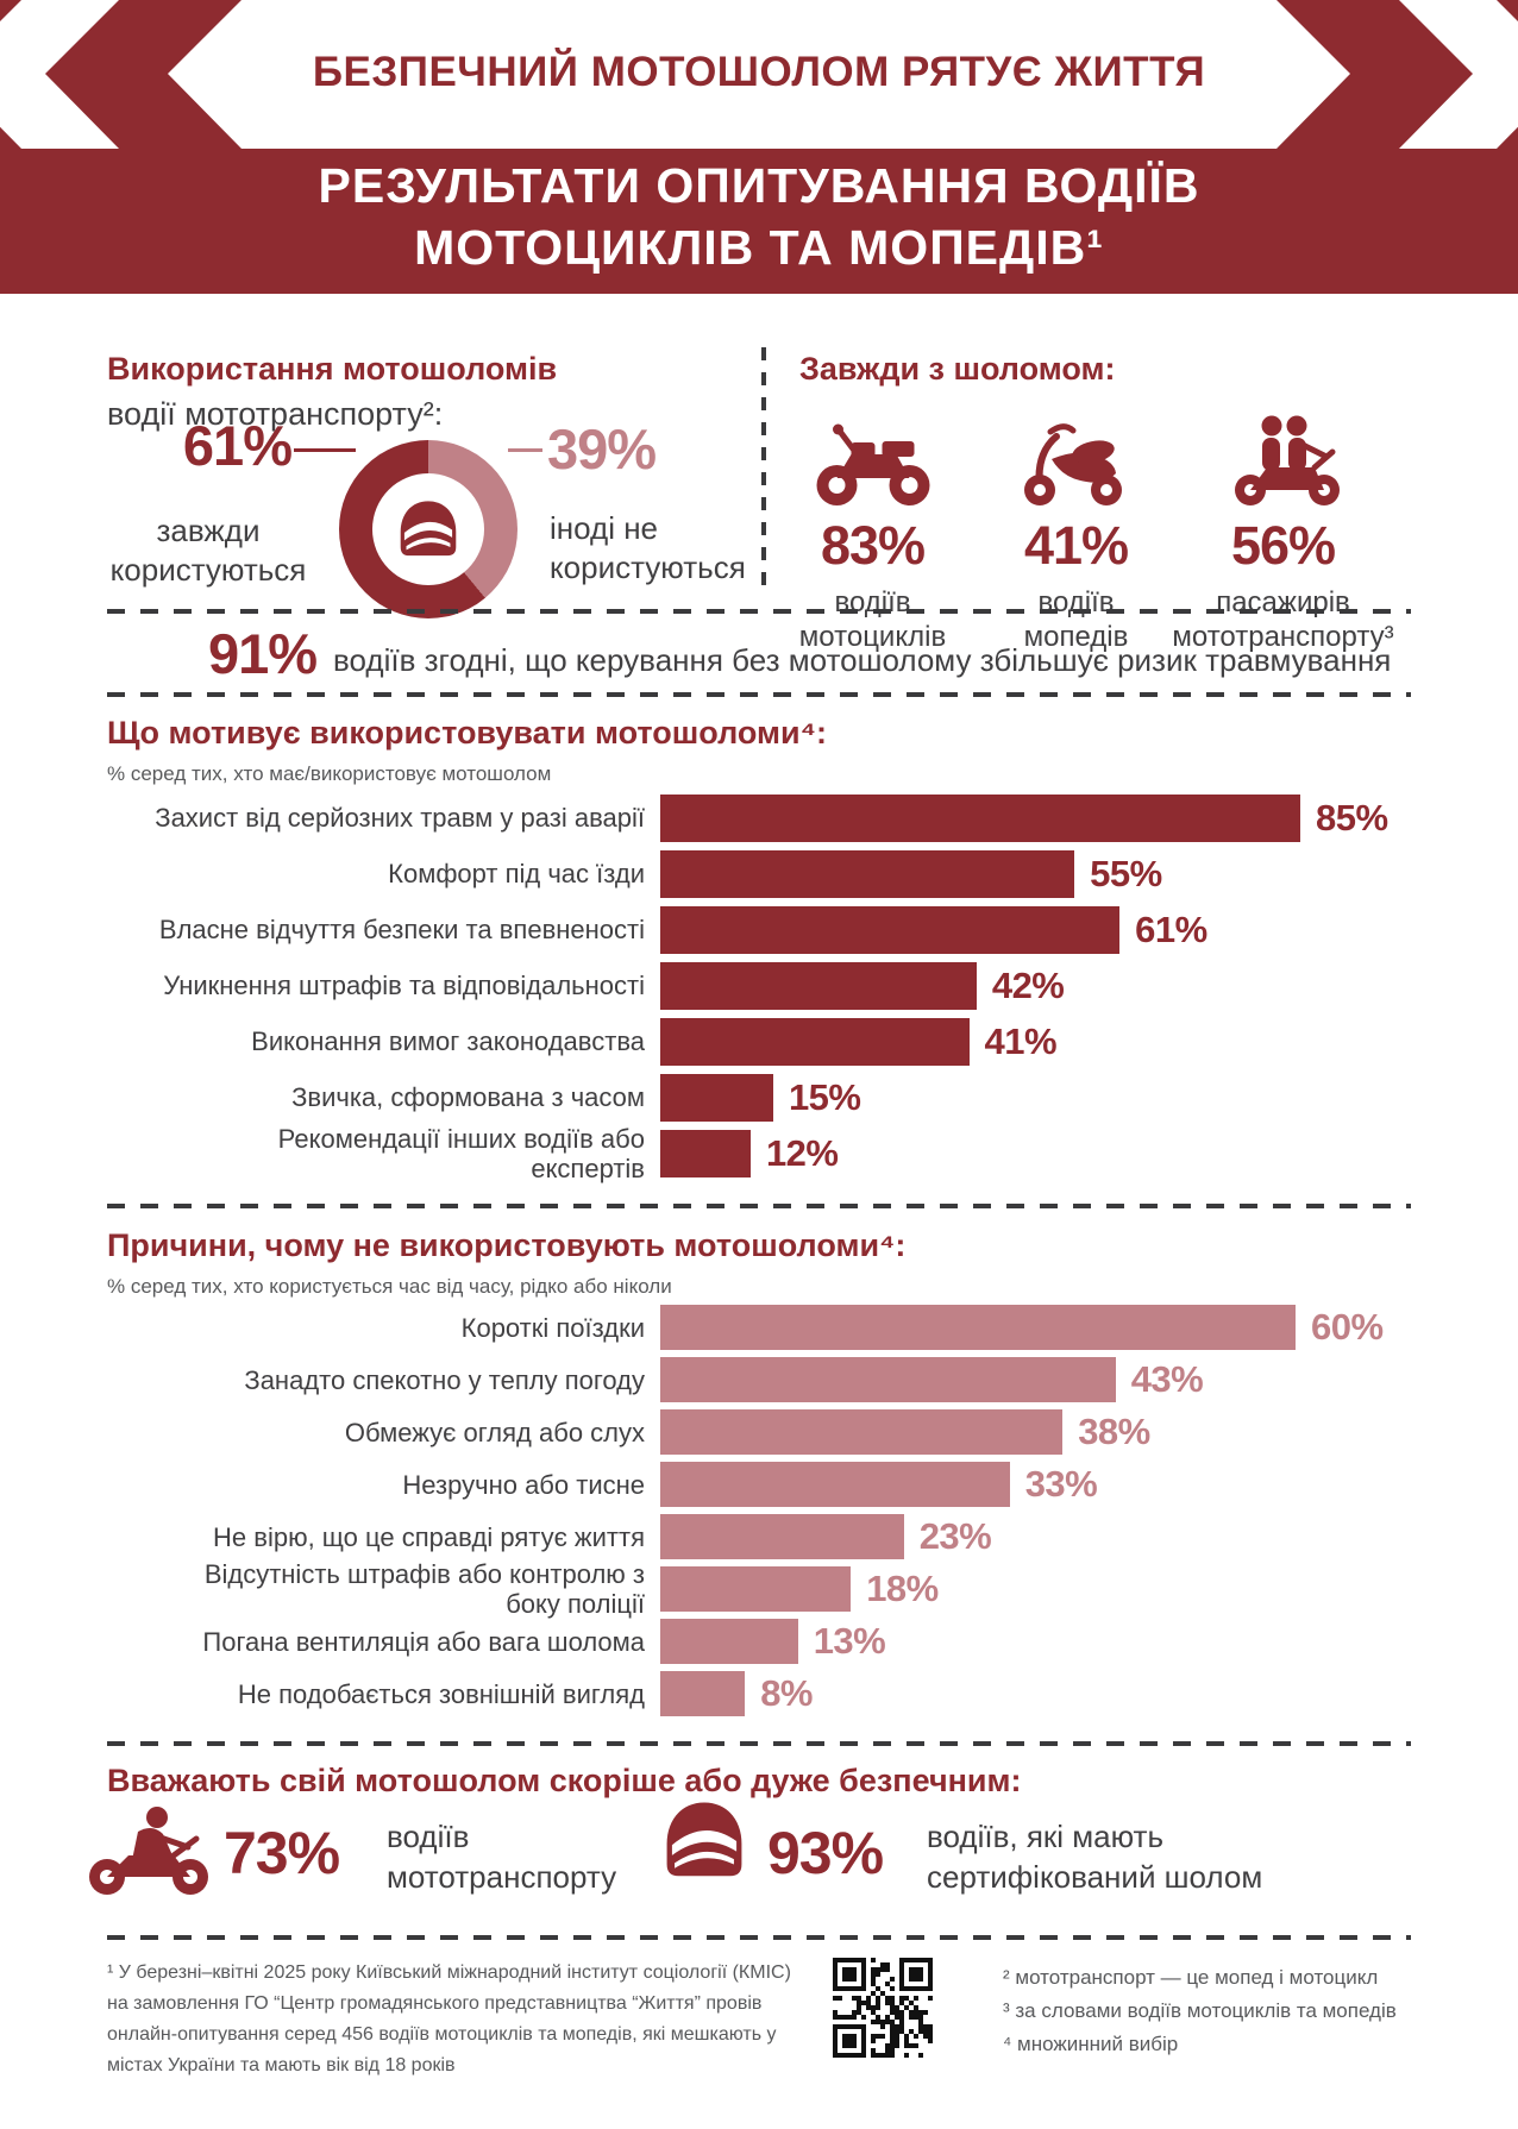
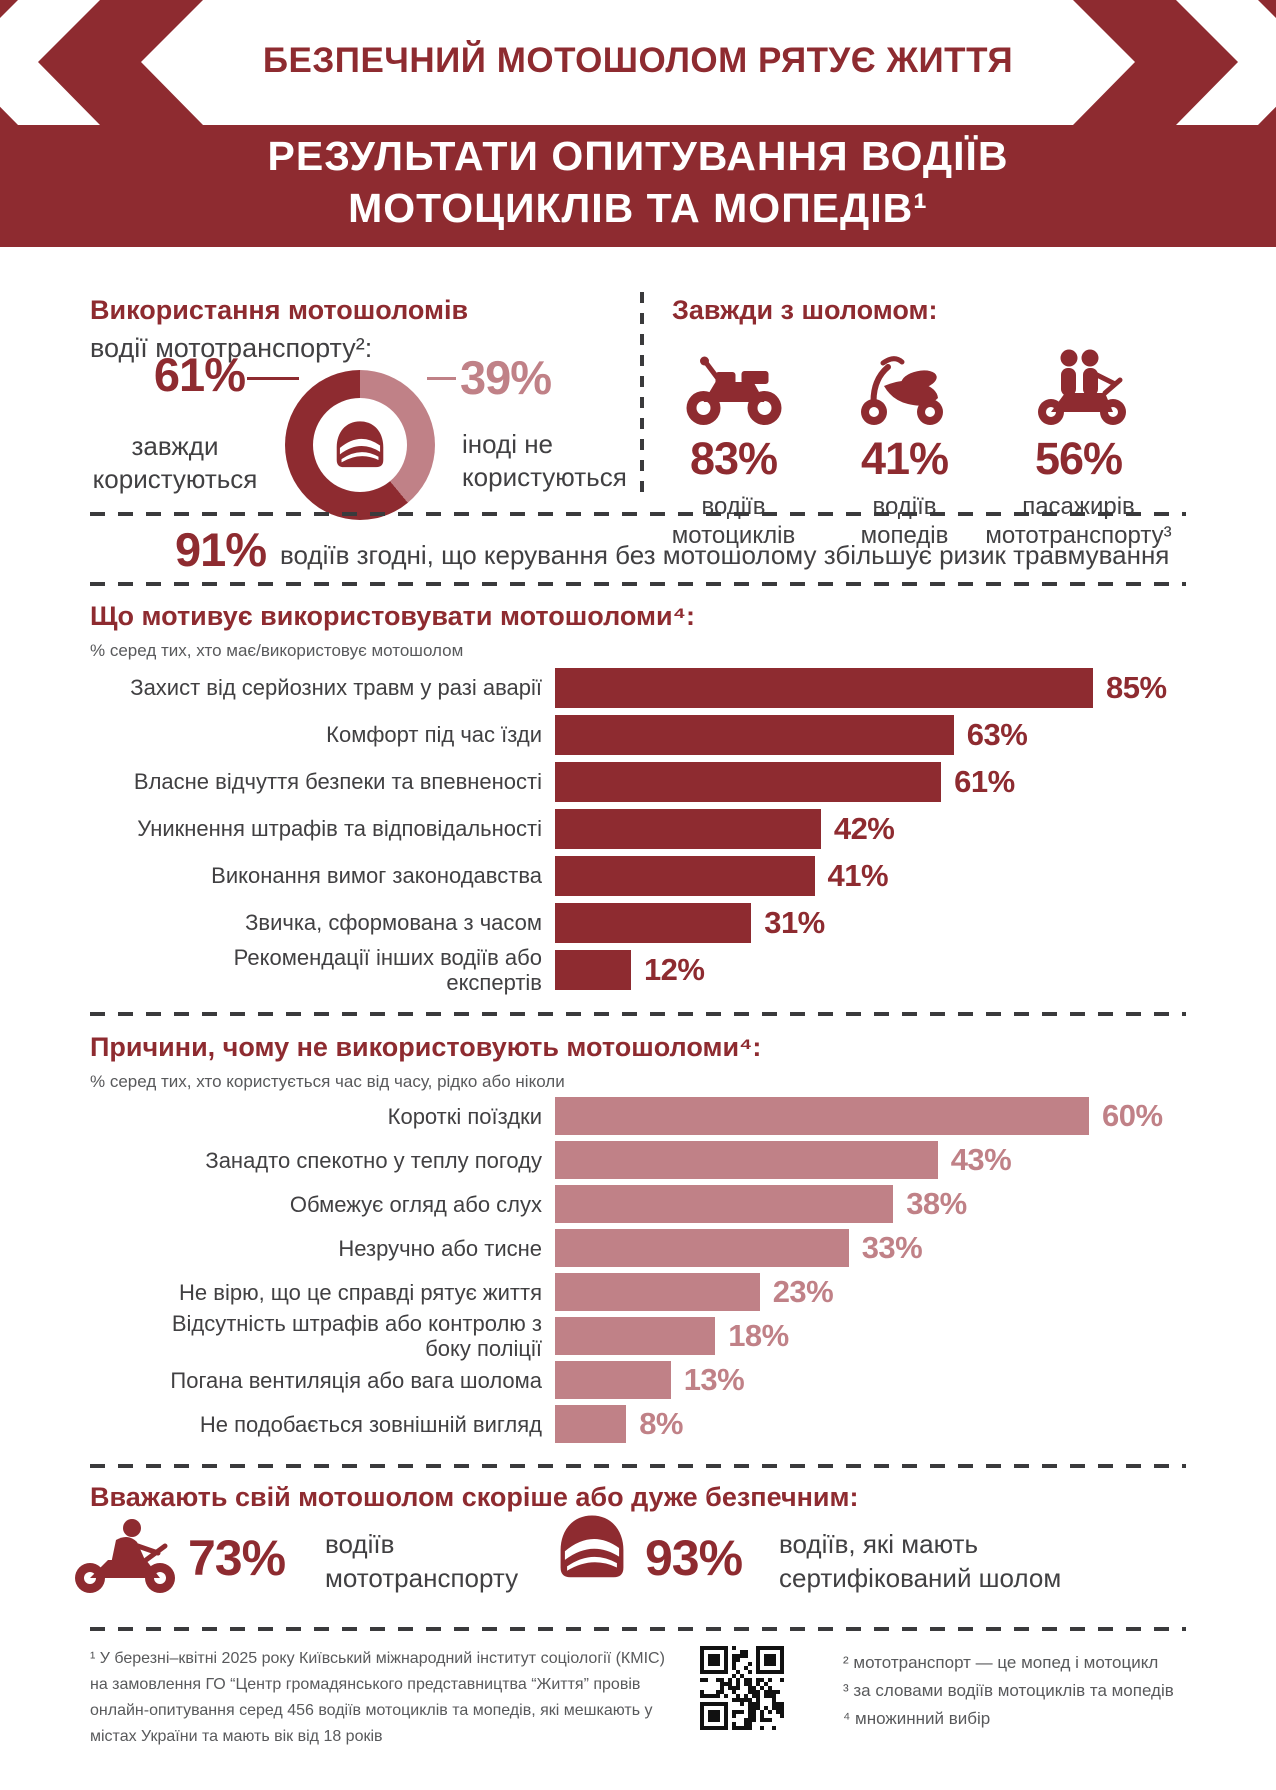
Що мотивує використовувати мотошоломи⁴:/Комфорт під час їзди: 55% -> 63%
Що мотивує використовувати мотошоломи⁴:/Звичка, сформована з часом: 15% -> 31%
